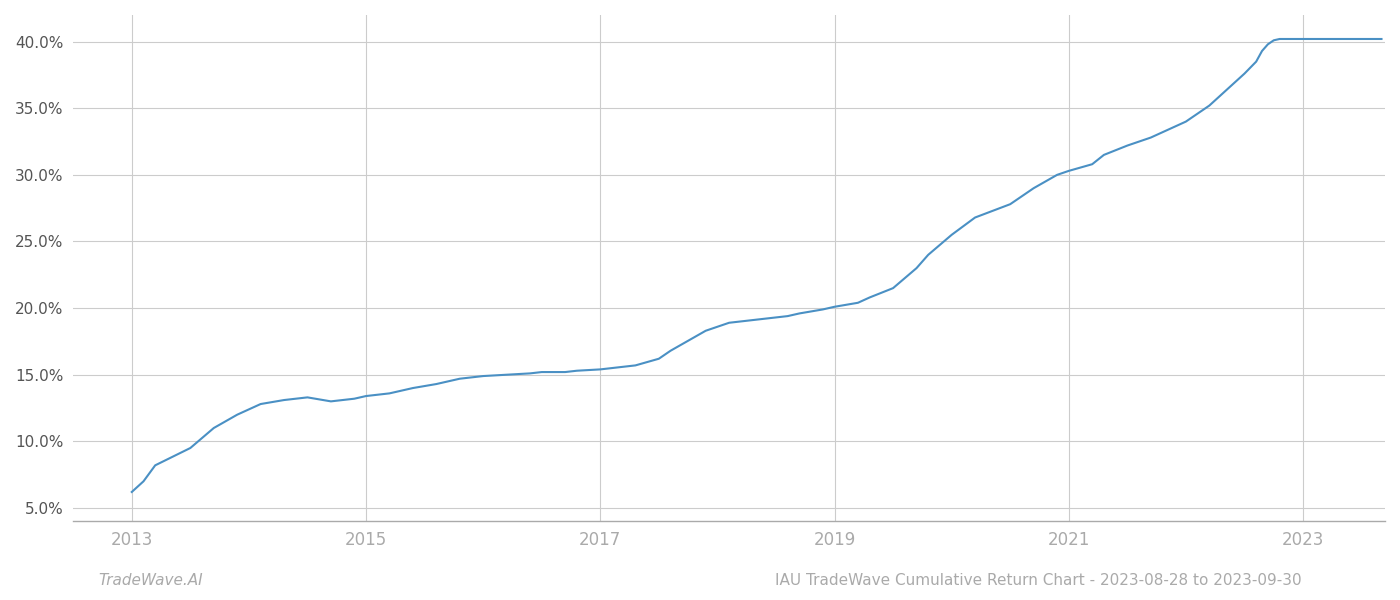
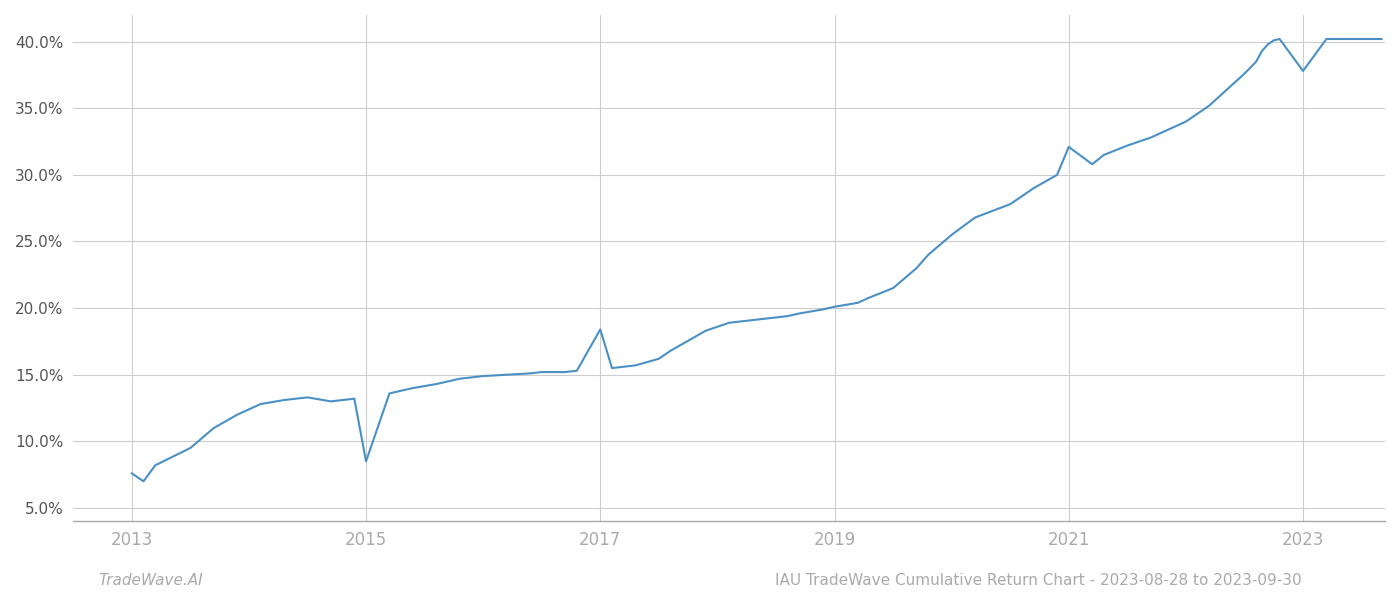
2013: 6.2% -> 7.6%
2015: 13.4% -> 8.5%
2017: 15.4% -> 18.4%
2021: 30.3% -> 32.1%
2023: 40.2% -> 37.8%
